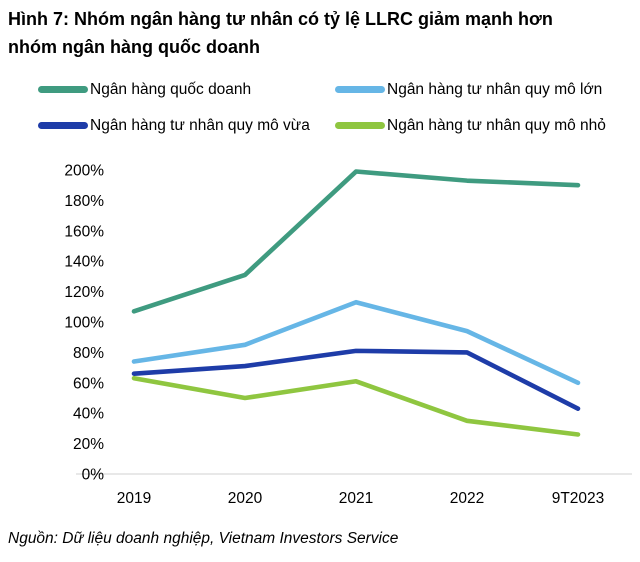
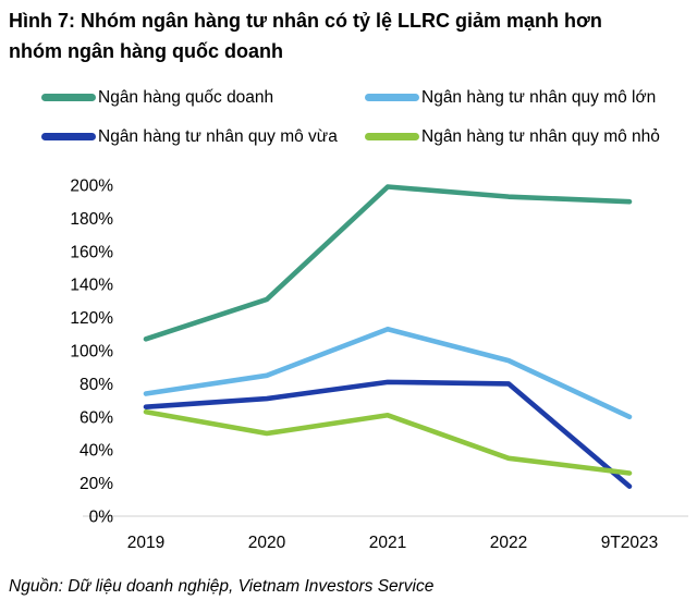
Ngân hàng tư nhân quy mô vừa/9T2023: 43% -> 18%
